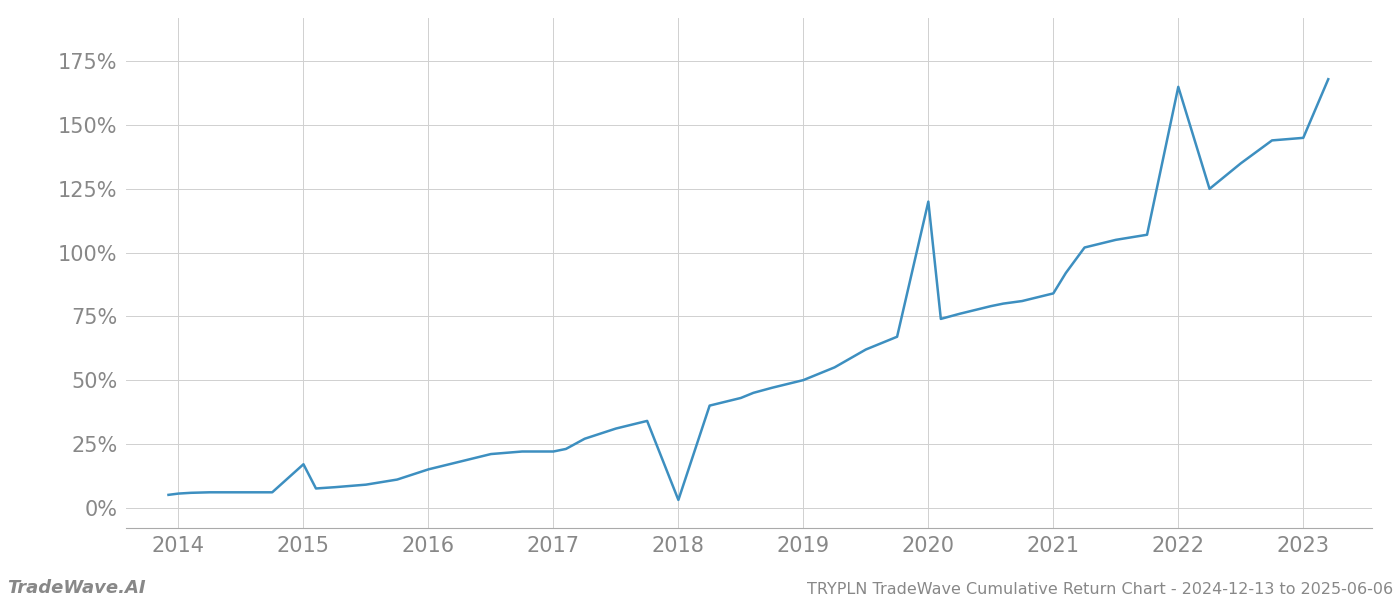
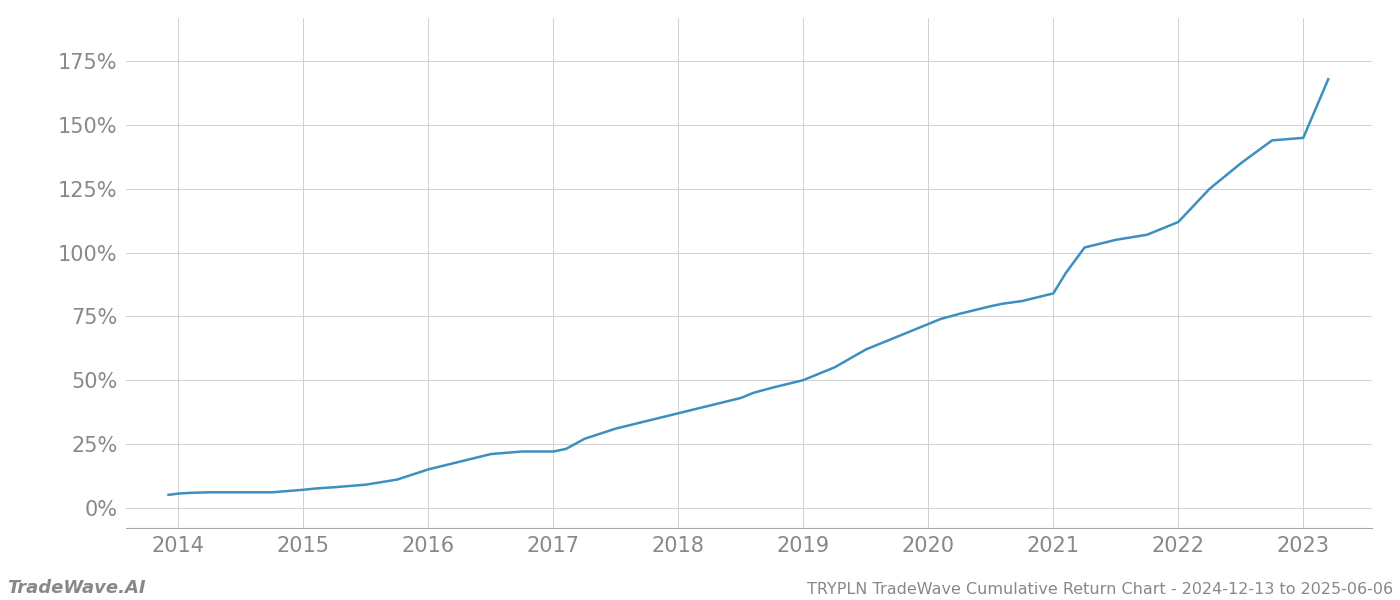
2015: 17.0% -> 7.0%
2018: 3.0% -> 37.0%
2020: 120.0% -> 72.0%
2022: 165.0% -> 112.0%
